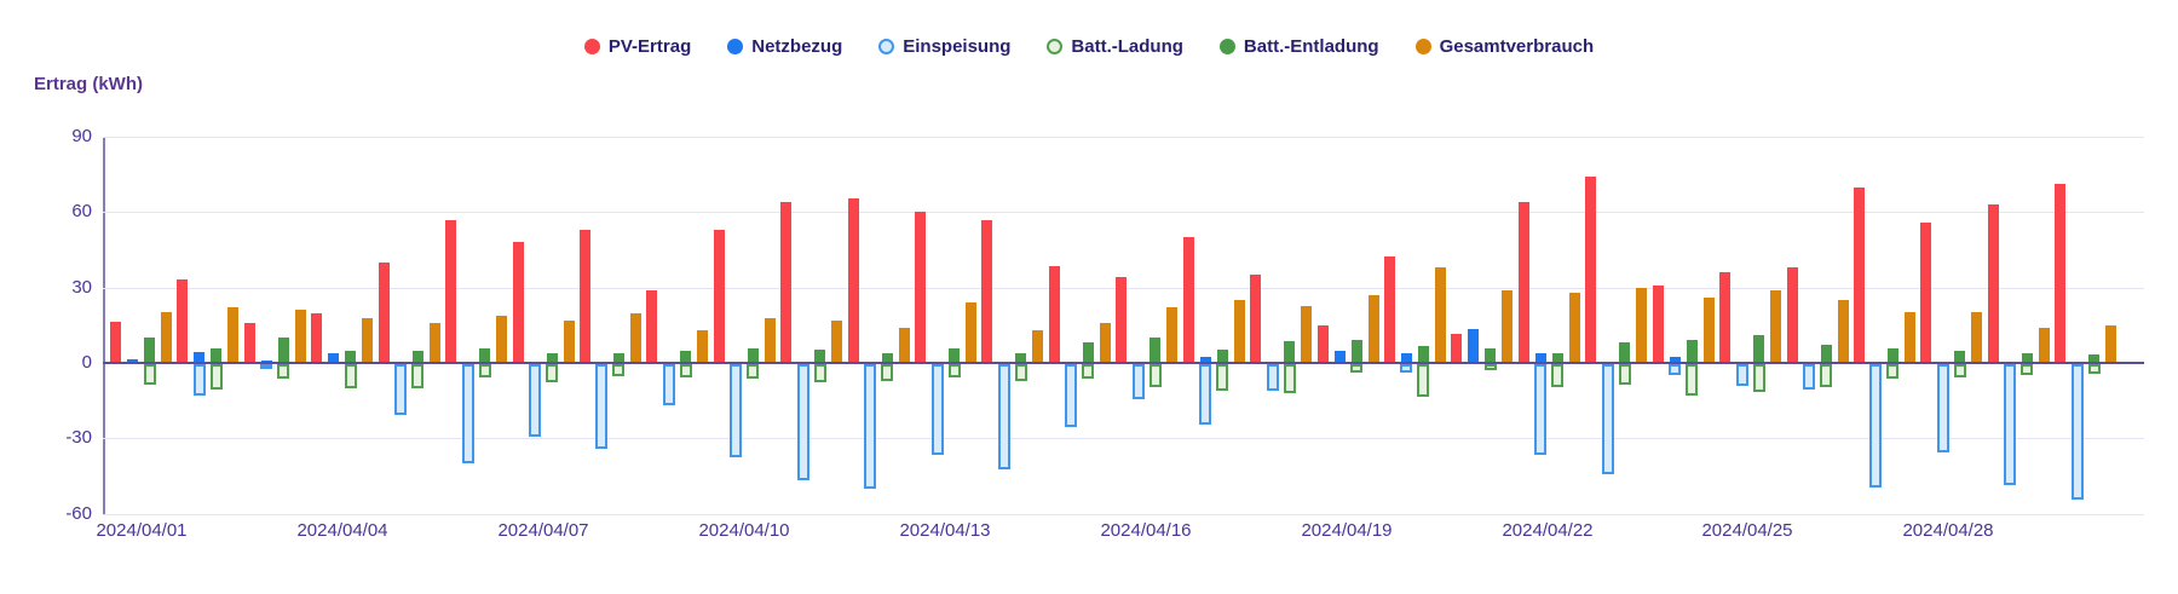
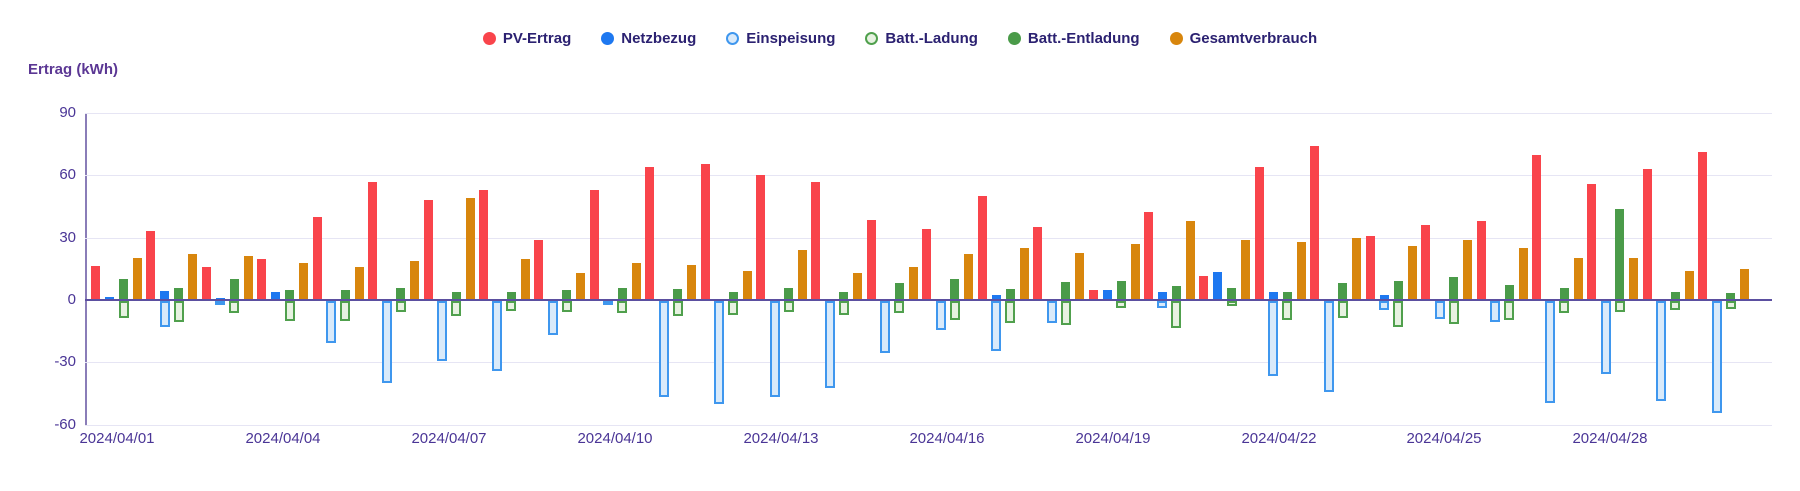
Gesamtverbrauch/2024/04/07: 17 -> 49
Einspeisung/2024/04/10: -37 -> -1
Einspeisung/2024/04/13: -36 -> -46
PV-Ertrag/2024/04/19: 15 -> 5
Batt.-Entladung/2024/04/28: 5 -> 44
